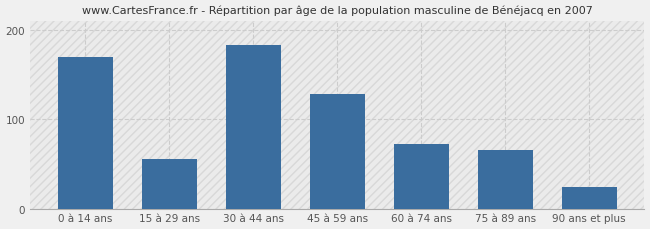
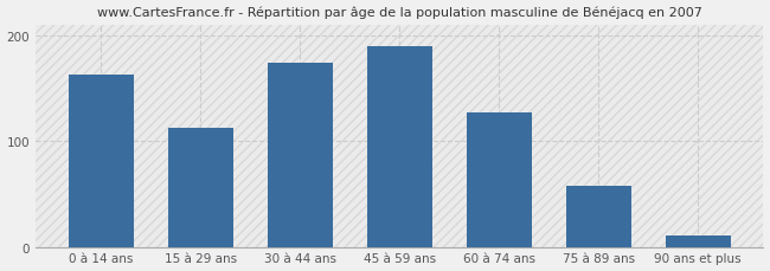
0 à 14 ans: 170 -> 163
15 à 29 ans: 56 -> 113
30 à 44 ans: 184 -> 175
45 à 59 ans: 128 -> 190
60 à 74 ans: 72 -> 127
75 à 89 ans: 66 -> 58
90 ans et plus: 24 -> 11
